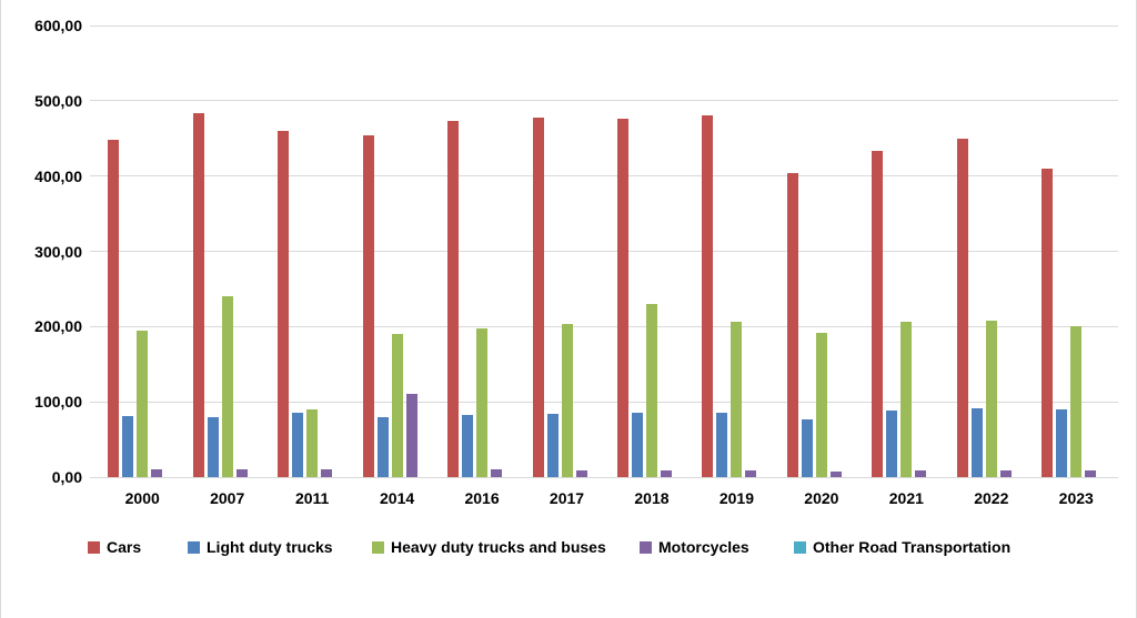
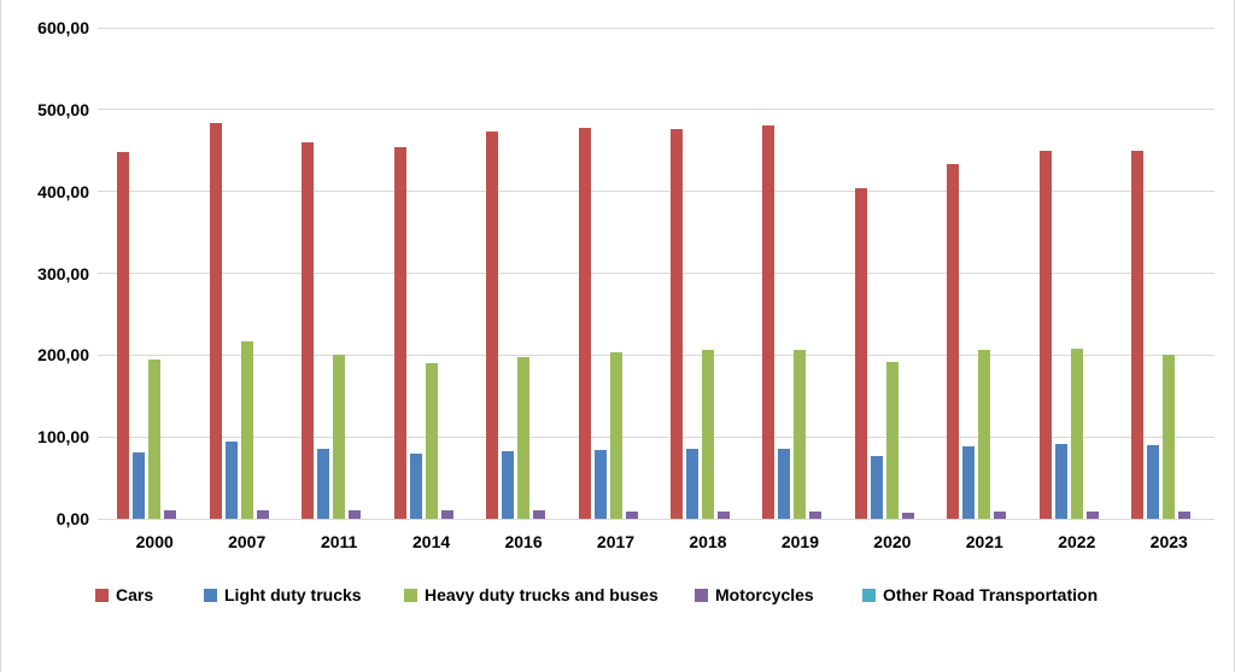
Light duty trucks/2007: 80 -> 100
Heavy duty trucks and buses/2007: 240 -> 220
Heavy duty trucks and buses/2011: 90 -> 200
Motorcycles/2014: 110 -> 10
Heavy duty trucks and buses/2018: 230 -> 210
Cars/2023: 410 -> 450
